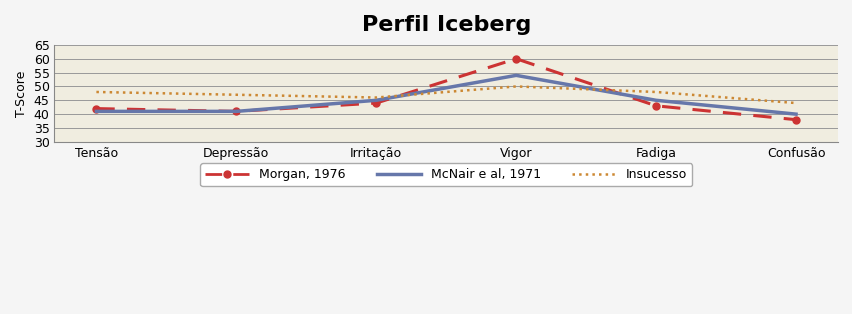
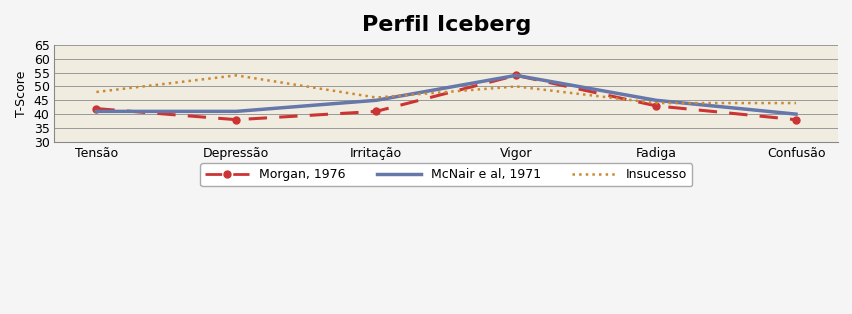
Morgan, 1976/Depressão: 41 -> 38
Insucesso/Depressão: 47 -> 54
Morgan, 1976/Irritação: 44 -> 41
Morgan, 1976/Vigor: 60 -> 54
Insucesso/Fadiga: 48 -> 44
